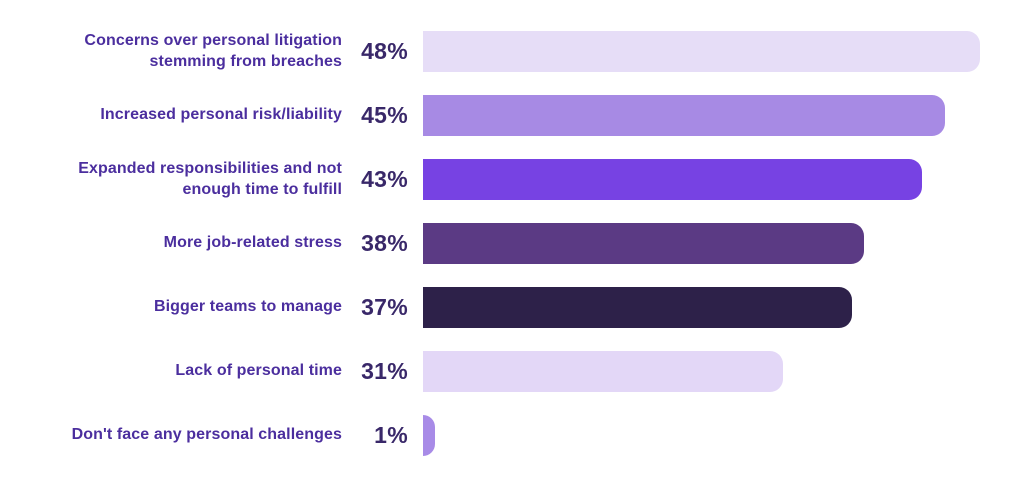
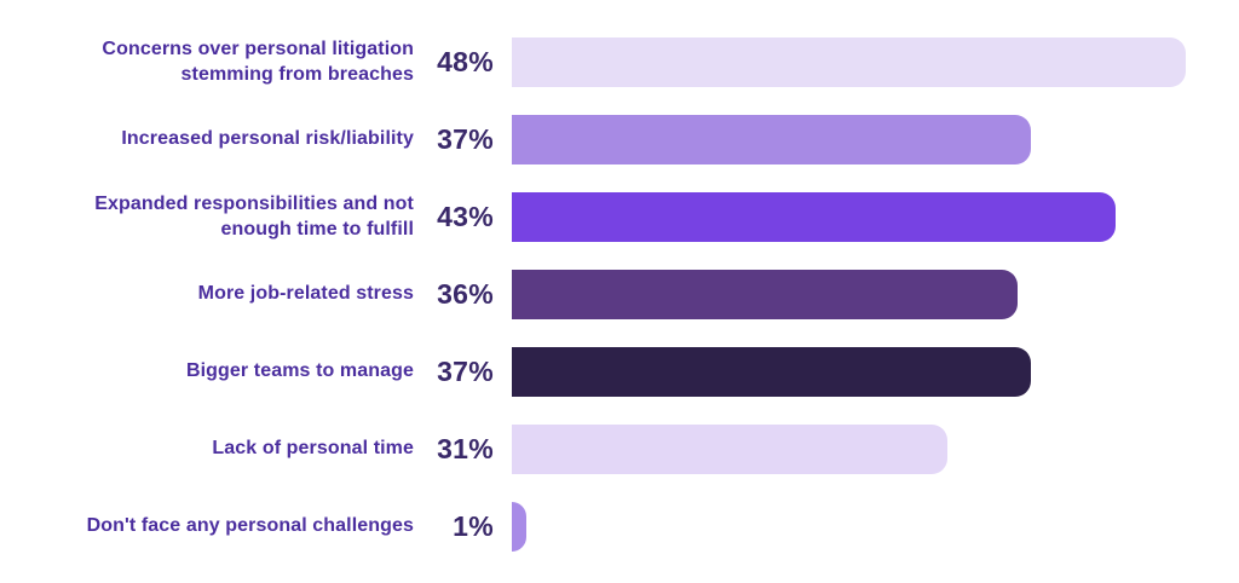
Increased personal risk/liability: 45% -> 37%
More job-related stress: 38% -> 36%
